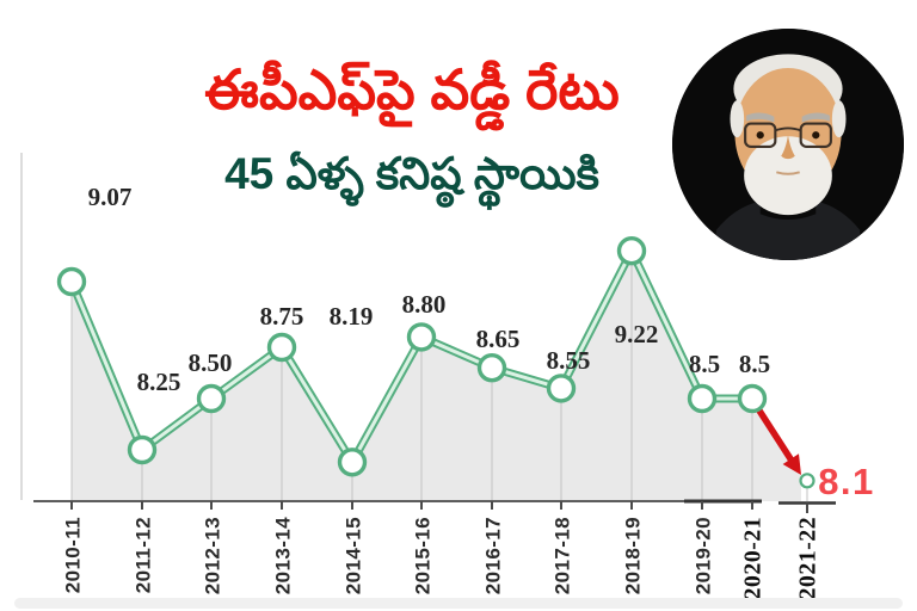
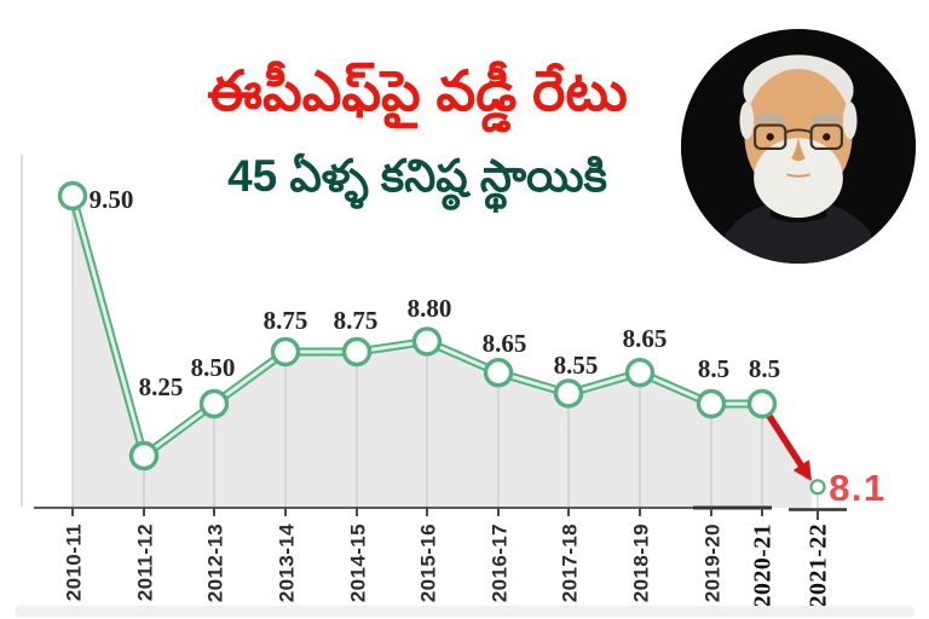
2010-11: 9.07 -> 9.50
2014-15: 8.19 -> 8.75
2018-19: 9.22 -> 8.65
